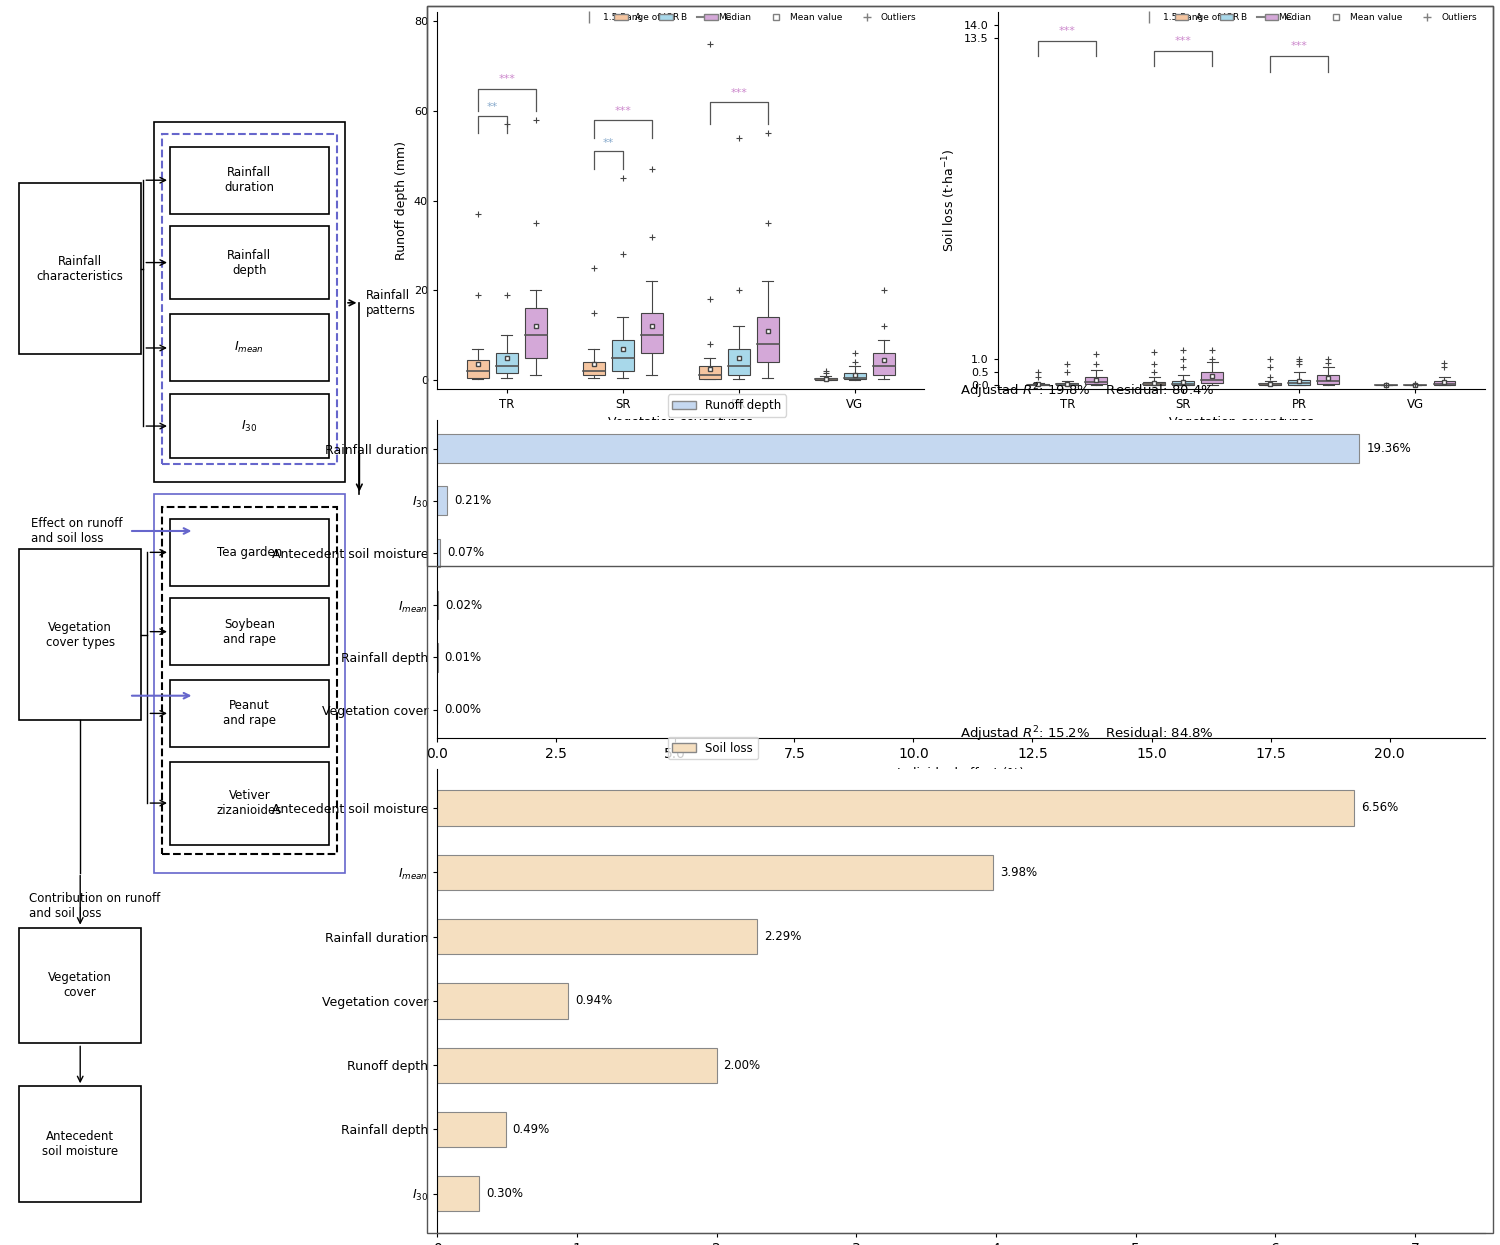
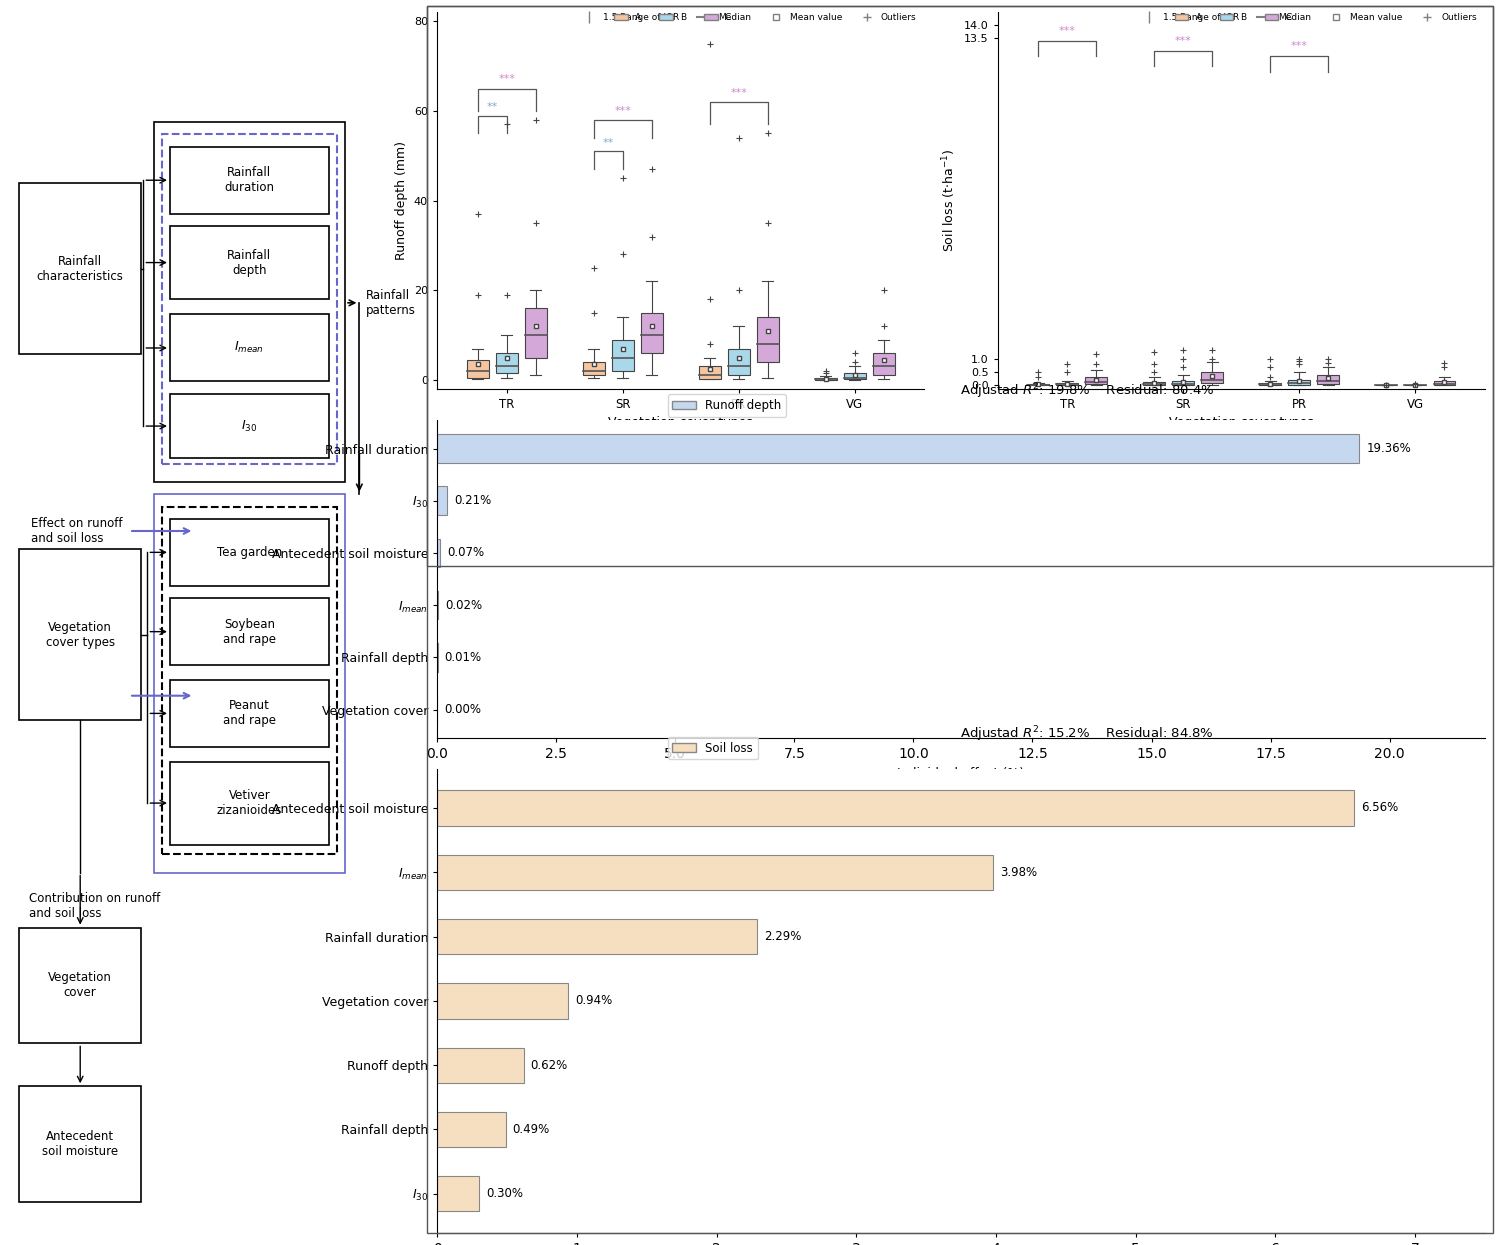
Runoff depth: 2.00% -> 0.62%
